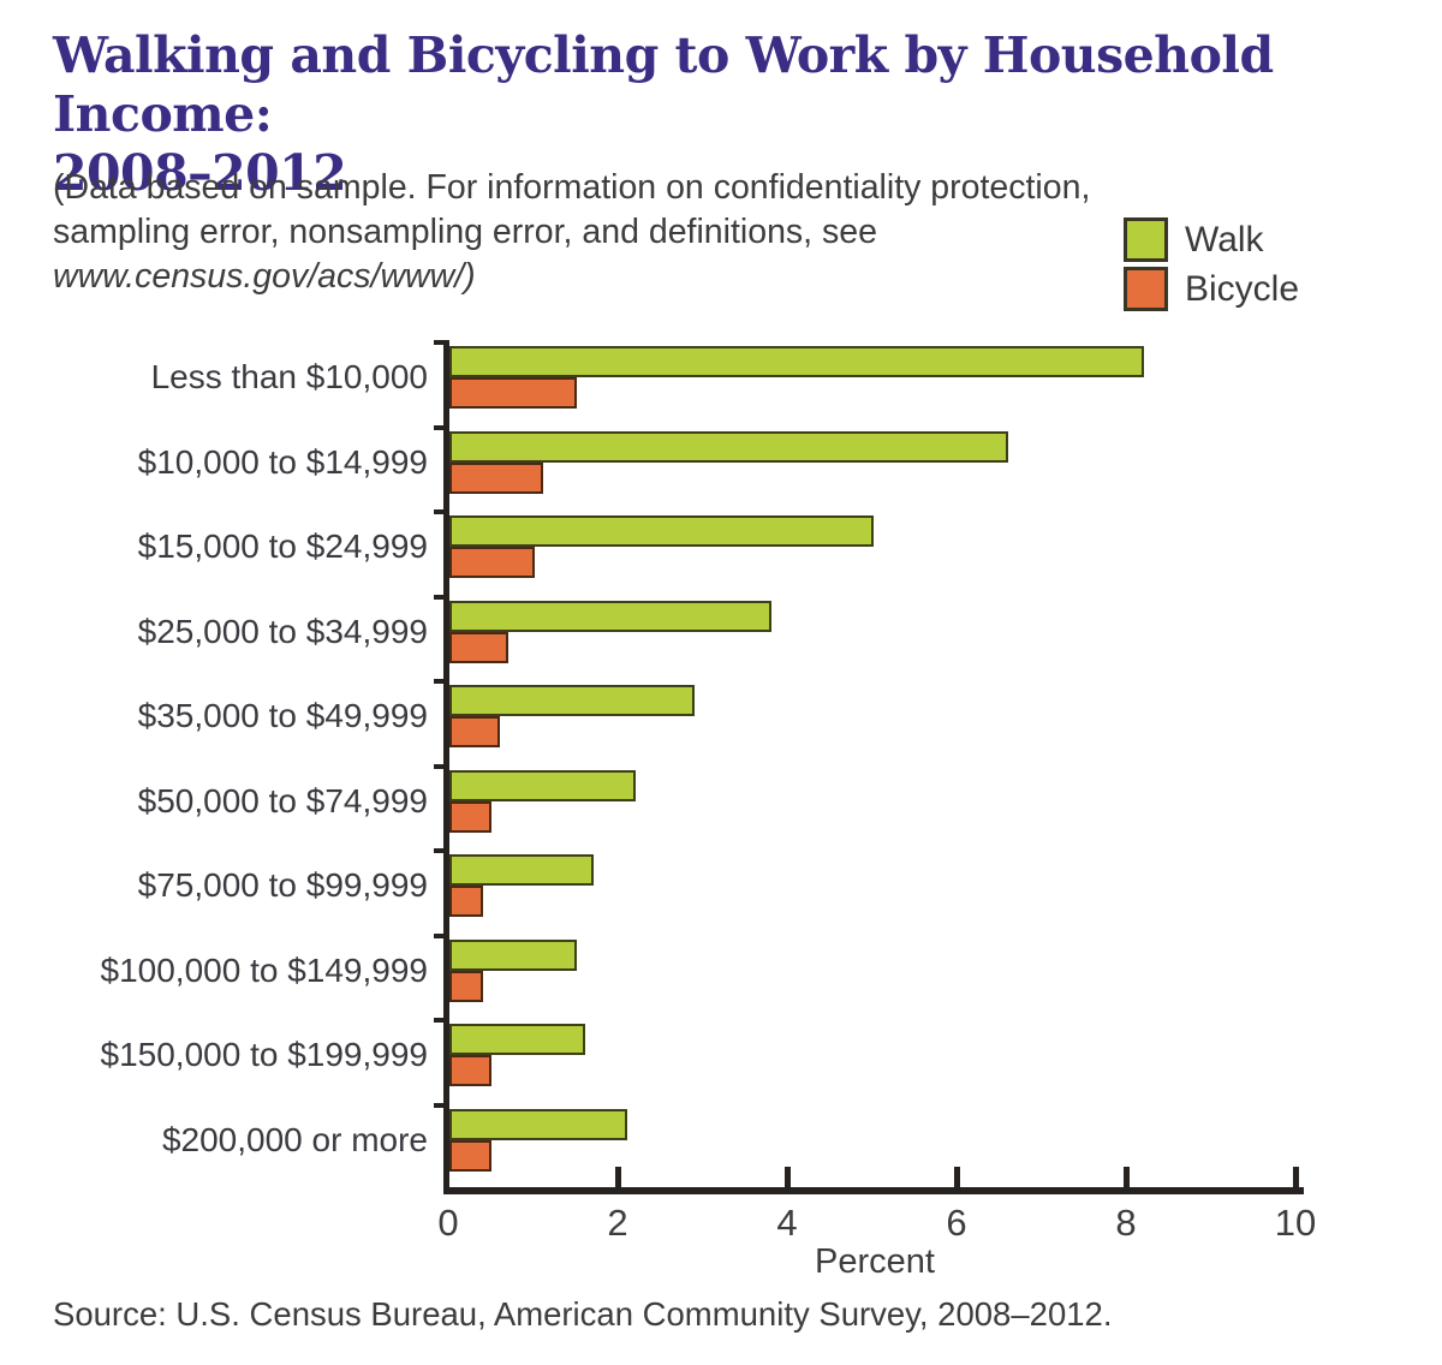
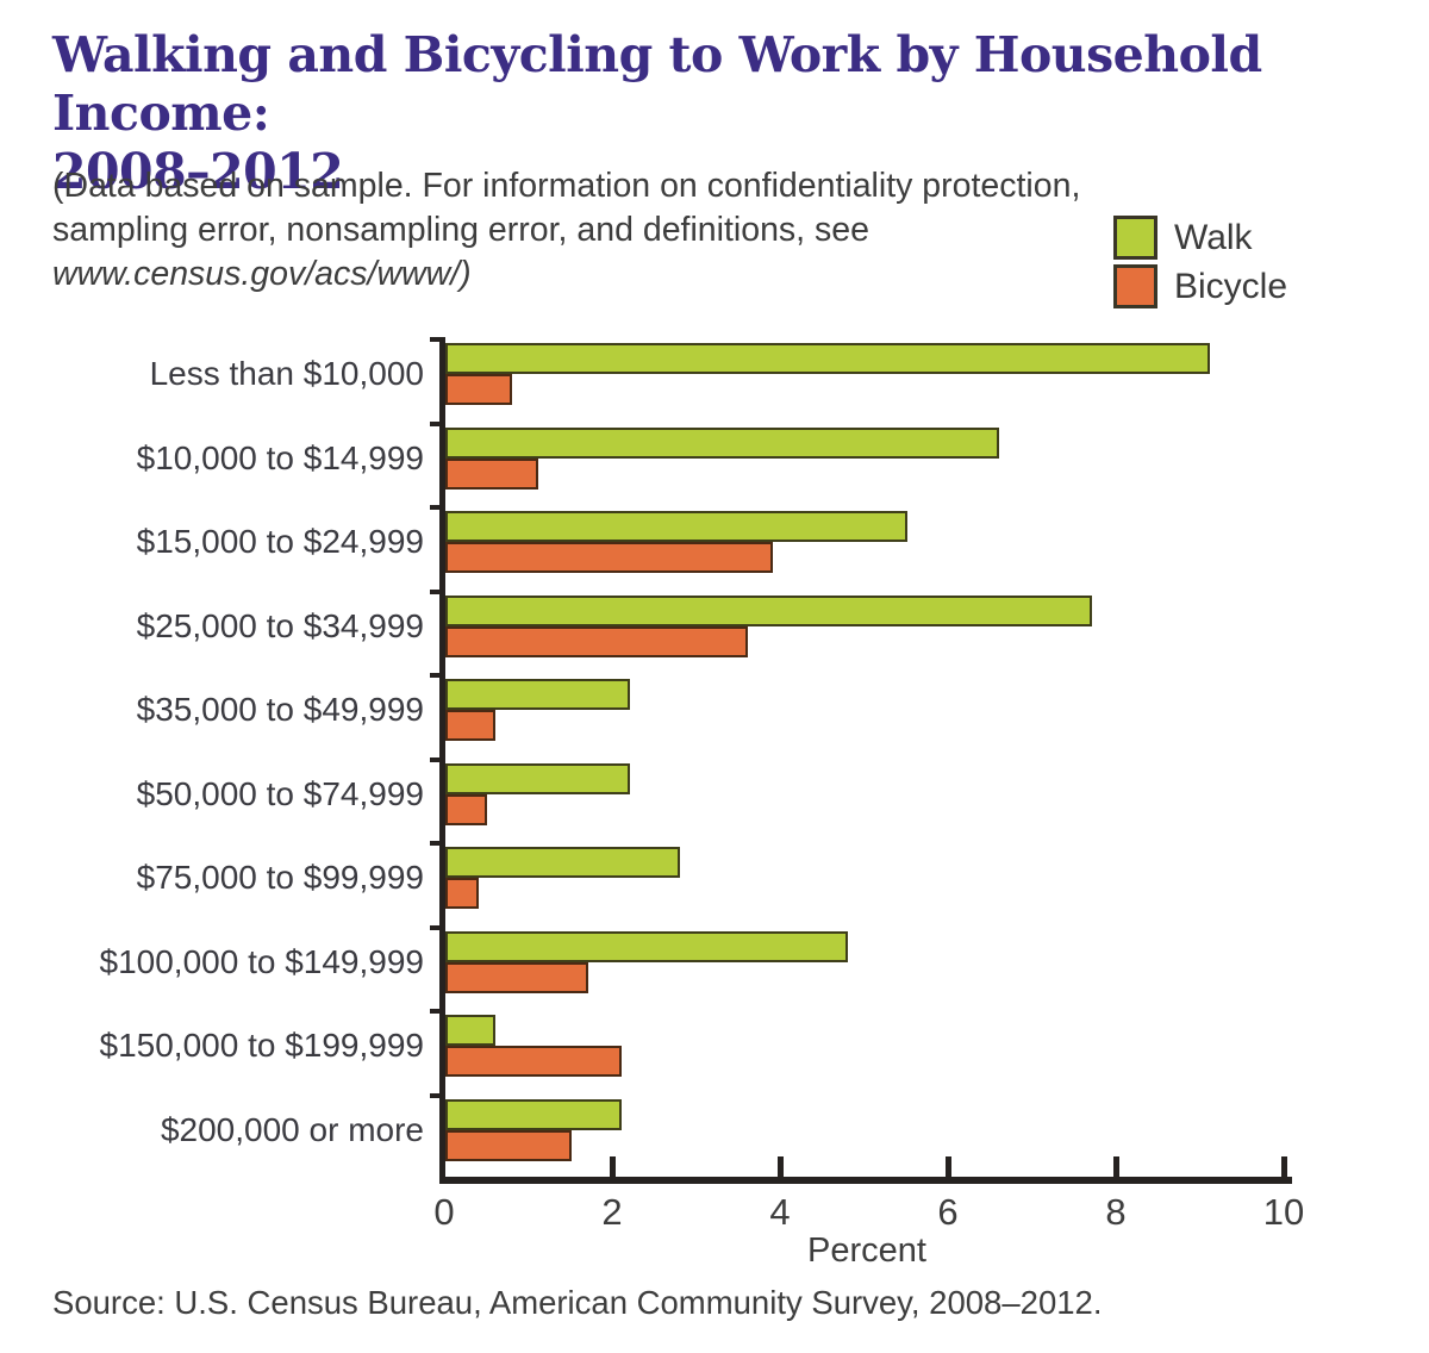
Walk/Less than $10,000: 8.2 -> 9.1
Bicycle/Less than $10,000: 1.5 -> 0.8
Walk/$15,000 to $24,999: 5.0 -> 5.5
Bicycle/$15,000 to $24,999: 1.0 -> 3.9
Walk/$25,000 to $34,999: 3.8 -> 7.7
Bicycle/$25,000 to $34,999: 0.7 -> 3.6
Walk/$35,000 to $49,999: 2.9 -> 2.2
Walk/$75,000 to $99,999: 1.7 -> 2.8
Walk/$100,000 to $149,999: 1.5 -> 4.8
Bicycle/$100,000 to $149,999: 0.4 -> 1.7
Walk/$150,000 to $199,999: 1.6 -> 0.6
Bicycle/$150,000 to $199,999: 0.5 -> 2.1
Bicycle/$200,000 or more: 0.5 -> 1.5
